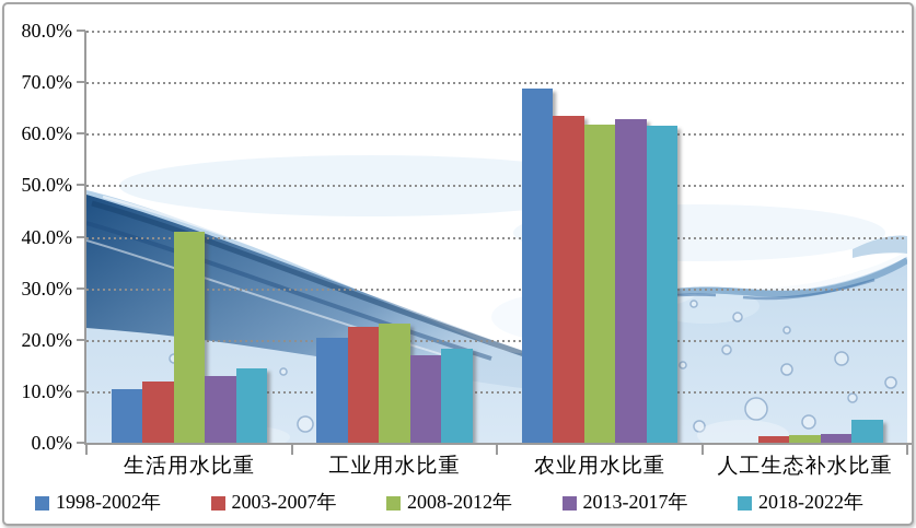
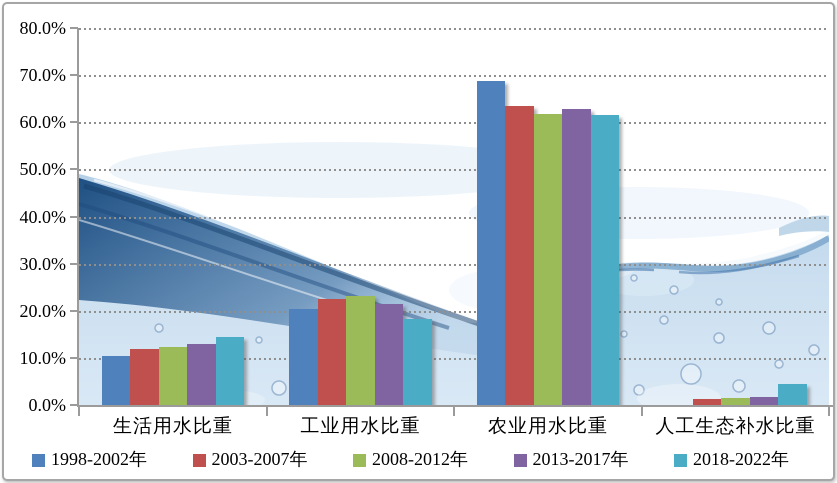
2008-2012年/生活用水比重: 41% -> 12%
2013-2017年/工业用水比重: 17% -> 22%
